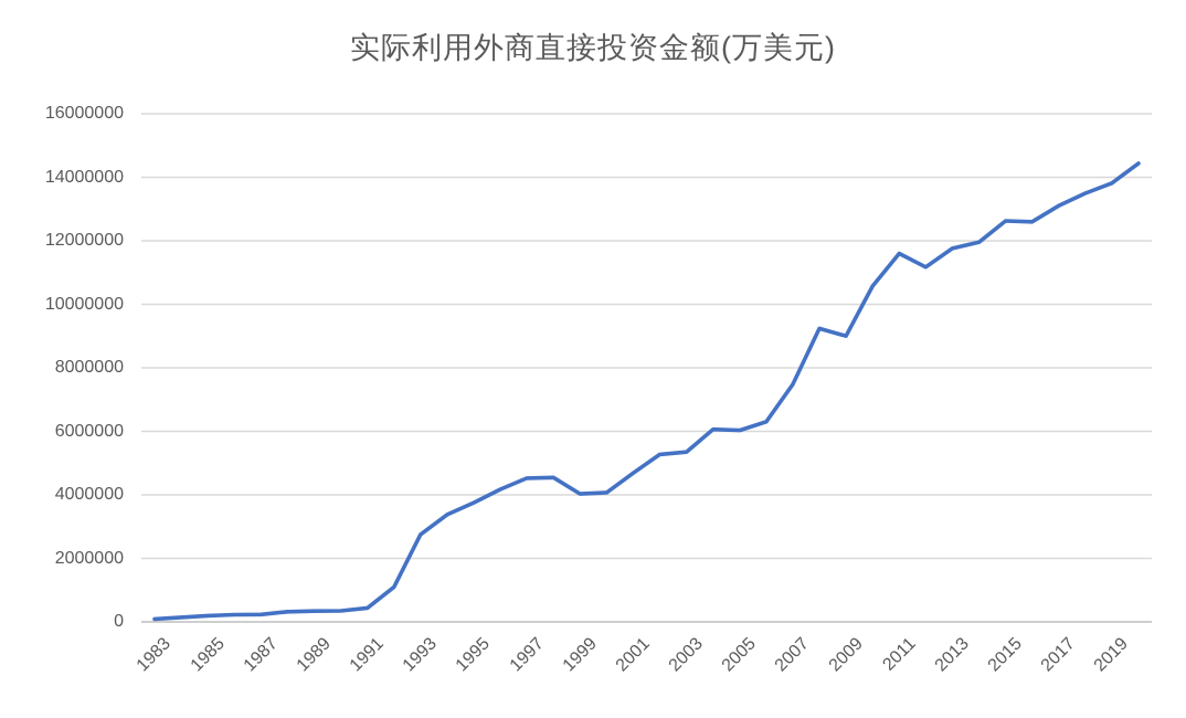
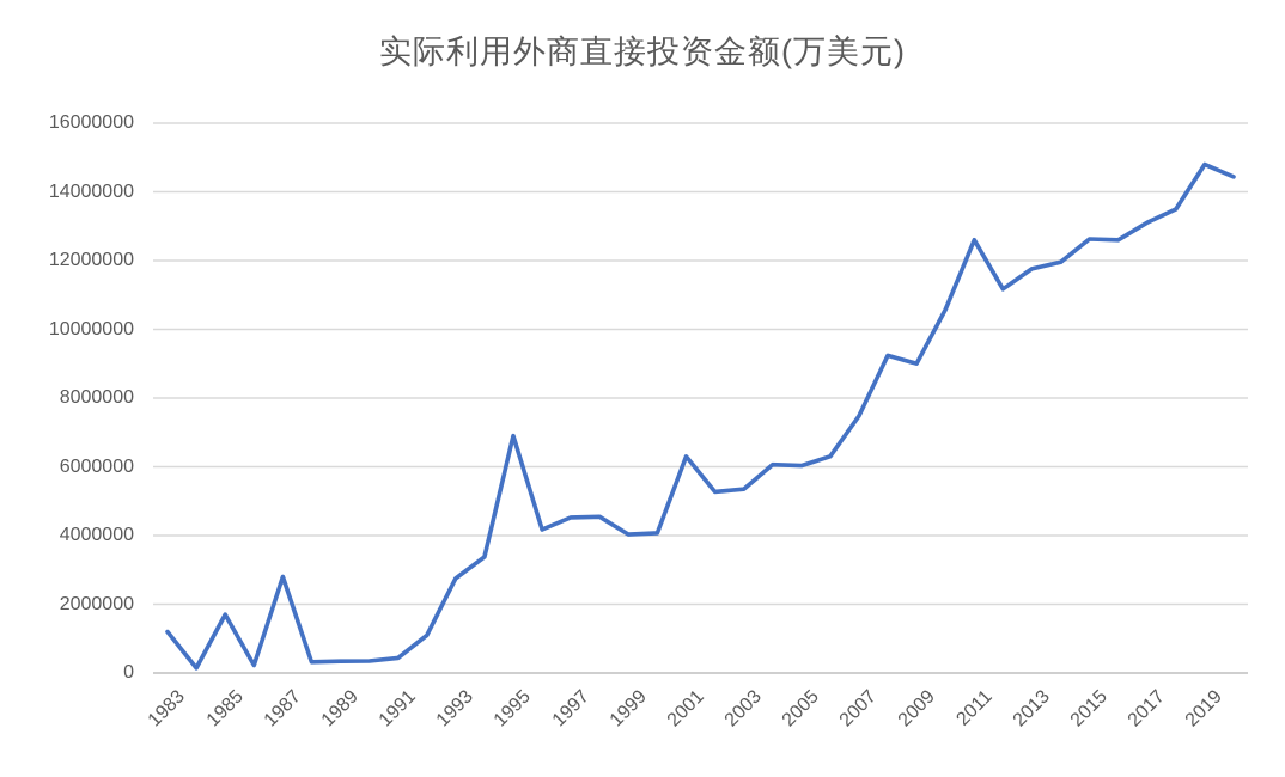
1983: 100000 -> 1200000
1985: 200000 -> 1700000
1987: 200000 -> 2800000
1995: 3800000 -> 6900000
2001: 4700000 -> 6300000
2011: 11600000 -> 12600000
2019: 13800000 -> 14800000
